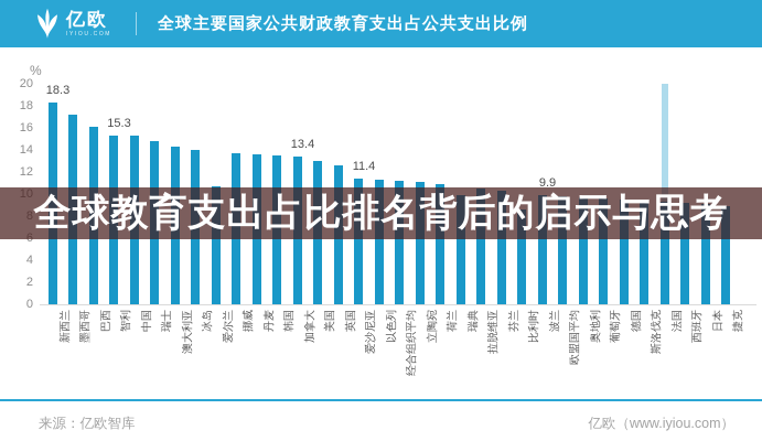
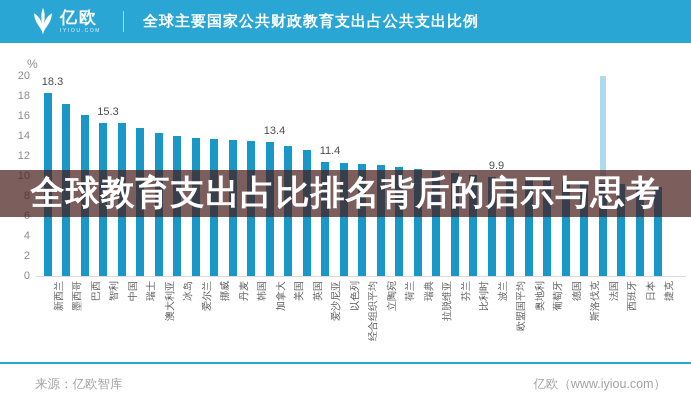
爱尔兰: 10.7 -> 13.8
瑞典: 9.9 -> 10.7
比利时: 8.6 -> 10.1
